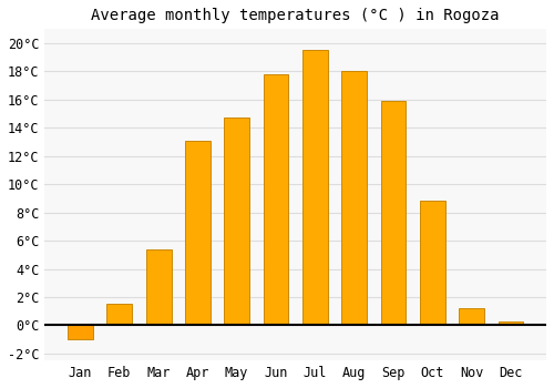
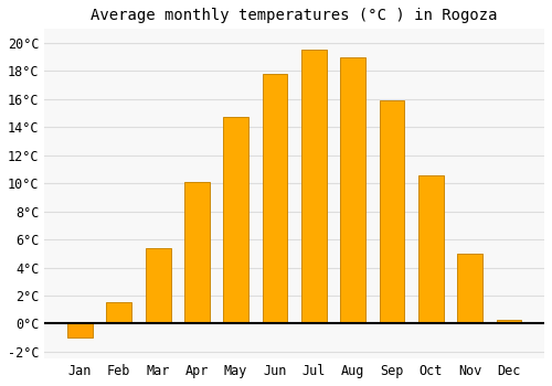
Apr: 13.1°C -> 10.1°C
Aug: 18.0°C -> 19.0°C
Oct: 8.8°C -> 10.6°C
Nov: 1.2°C -> 5.0°C
